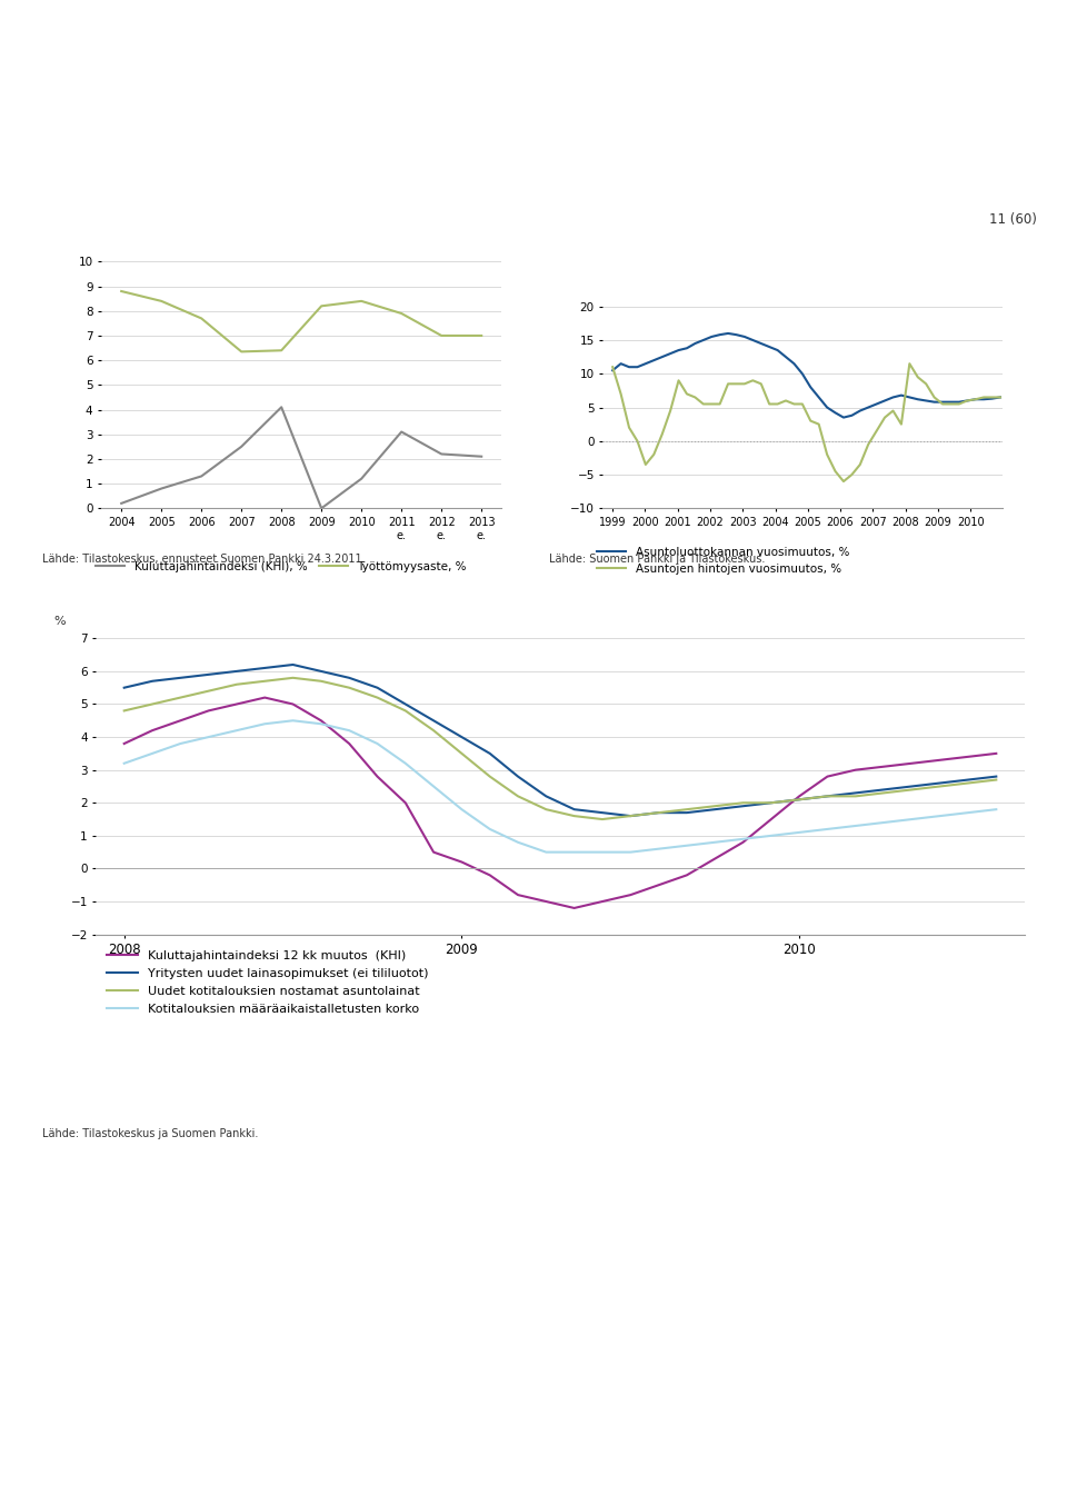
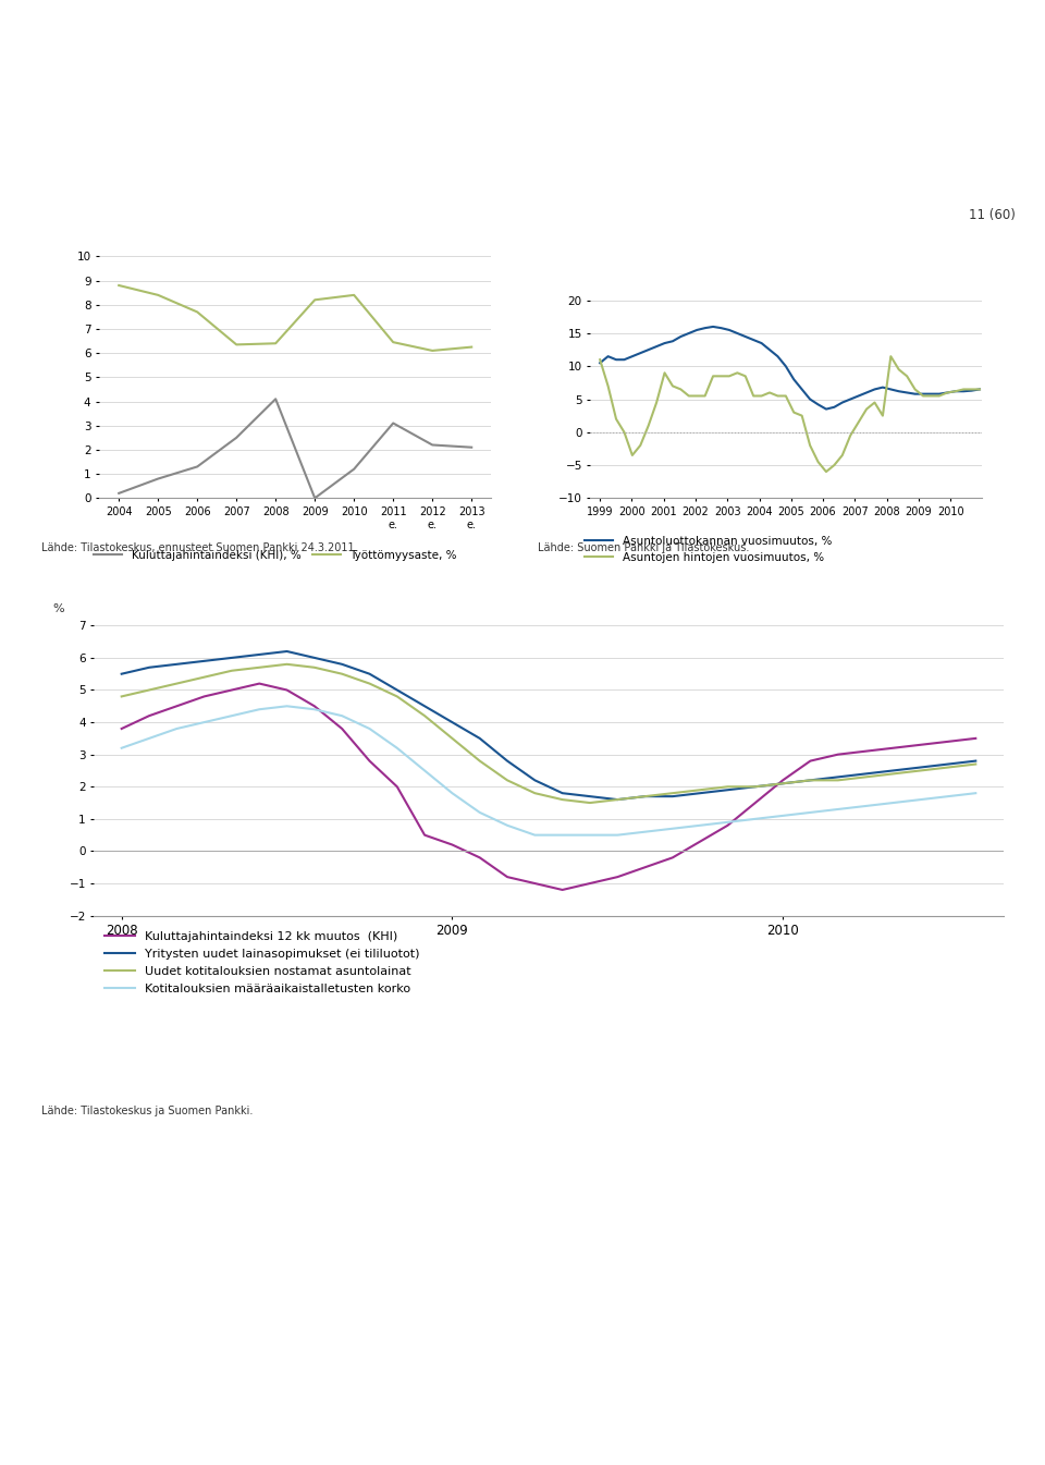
Työttömyysaste, %/2011 e.: 7.90 -> 6.45
Työttömyysaste, %/2012 e.: 7.00 -> 6.10
Työttömyysaste, %/2013 e.: 7.00 -> 6.25
